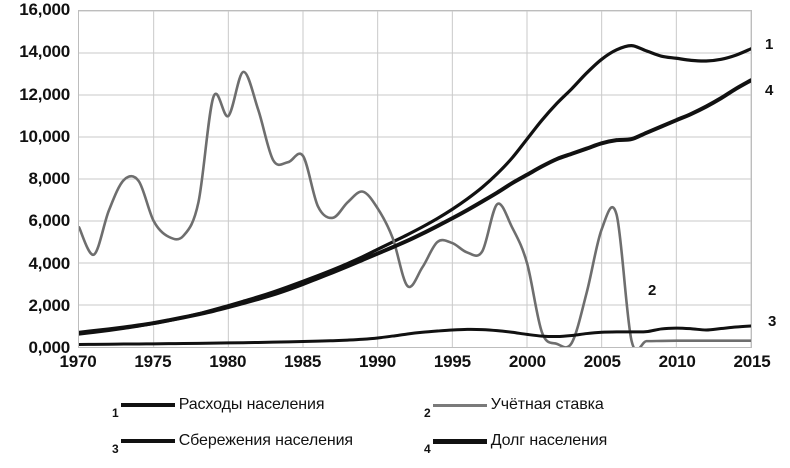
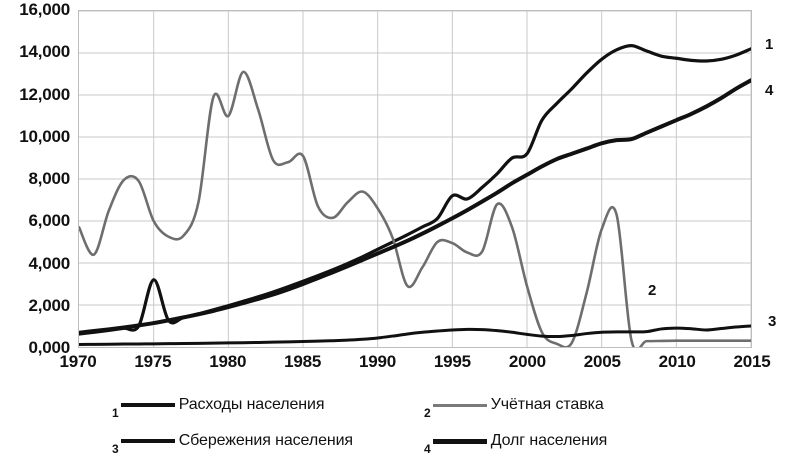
Расходы населения/1975: 1100 -> 3200
Расходы населения/1995: 6600 -> 7200
Расходы населения/2000: 9900 -> 9200
Учётная ставка/2000: 4000 -> 2900
